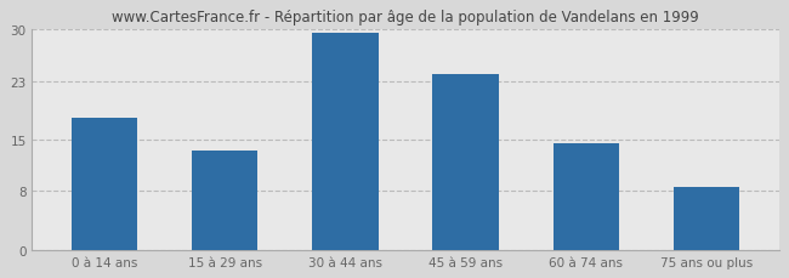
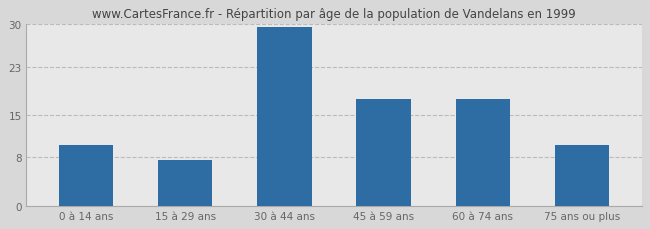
0 à 14 ans: 18.0 -> 10.0
15 à 29 ans: 13.5 -> 7.6
45 à 59 ans: 24.0 -> 17.6
60 à 74 ans: 14.5 -> 17.6
75 ans ou plus: 8.5 -> 10.0
